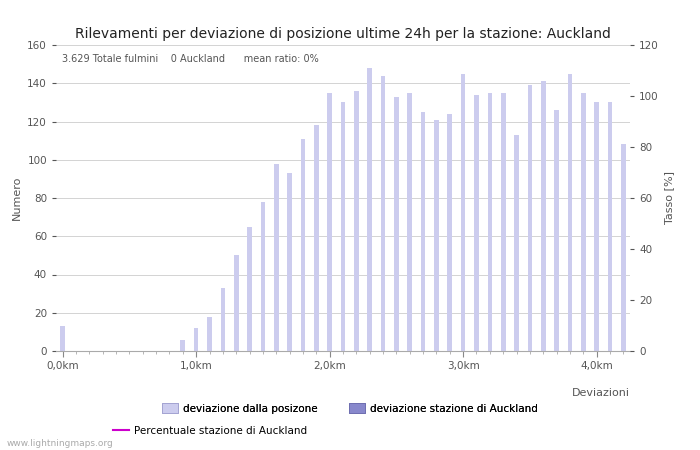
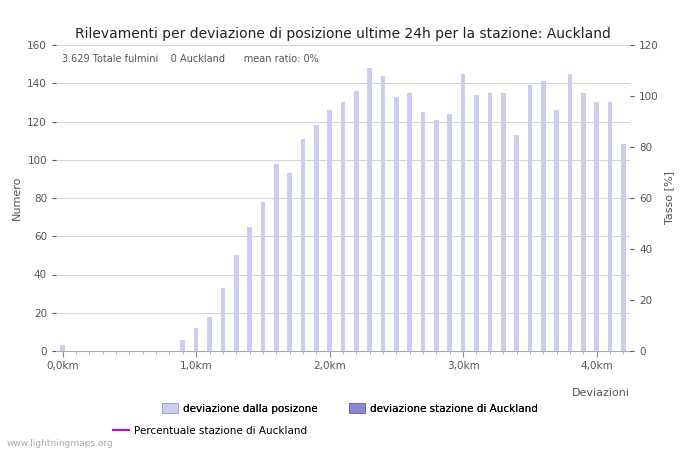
0,0km: 13 -> 3
2,0km: 135 -> 126
